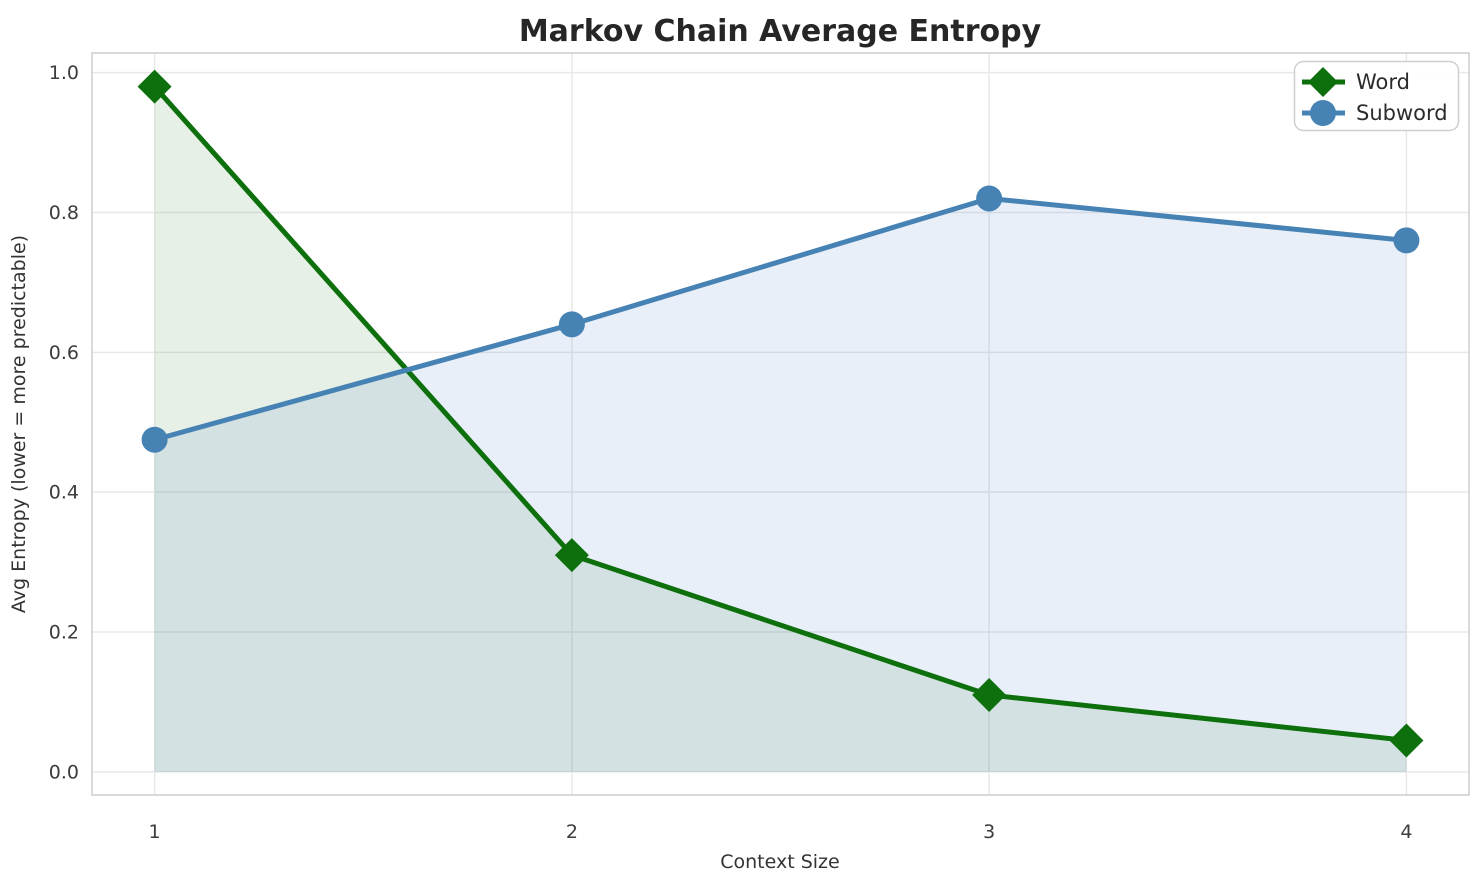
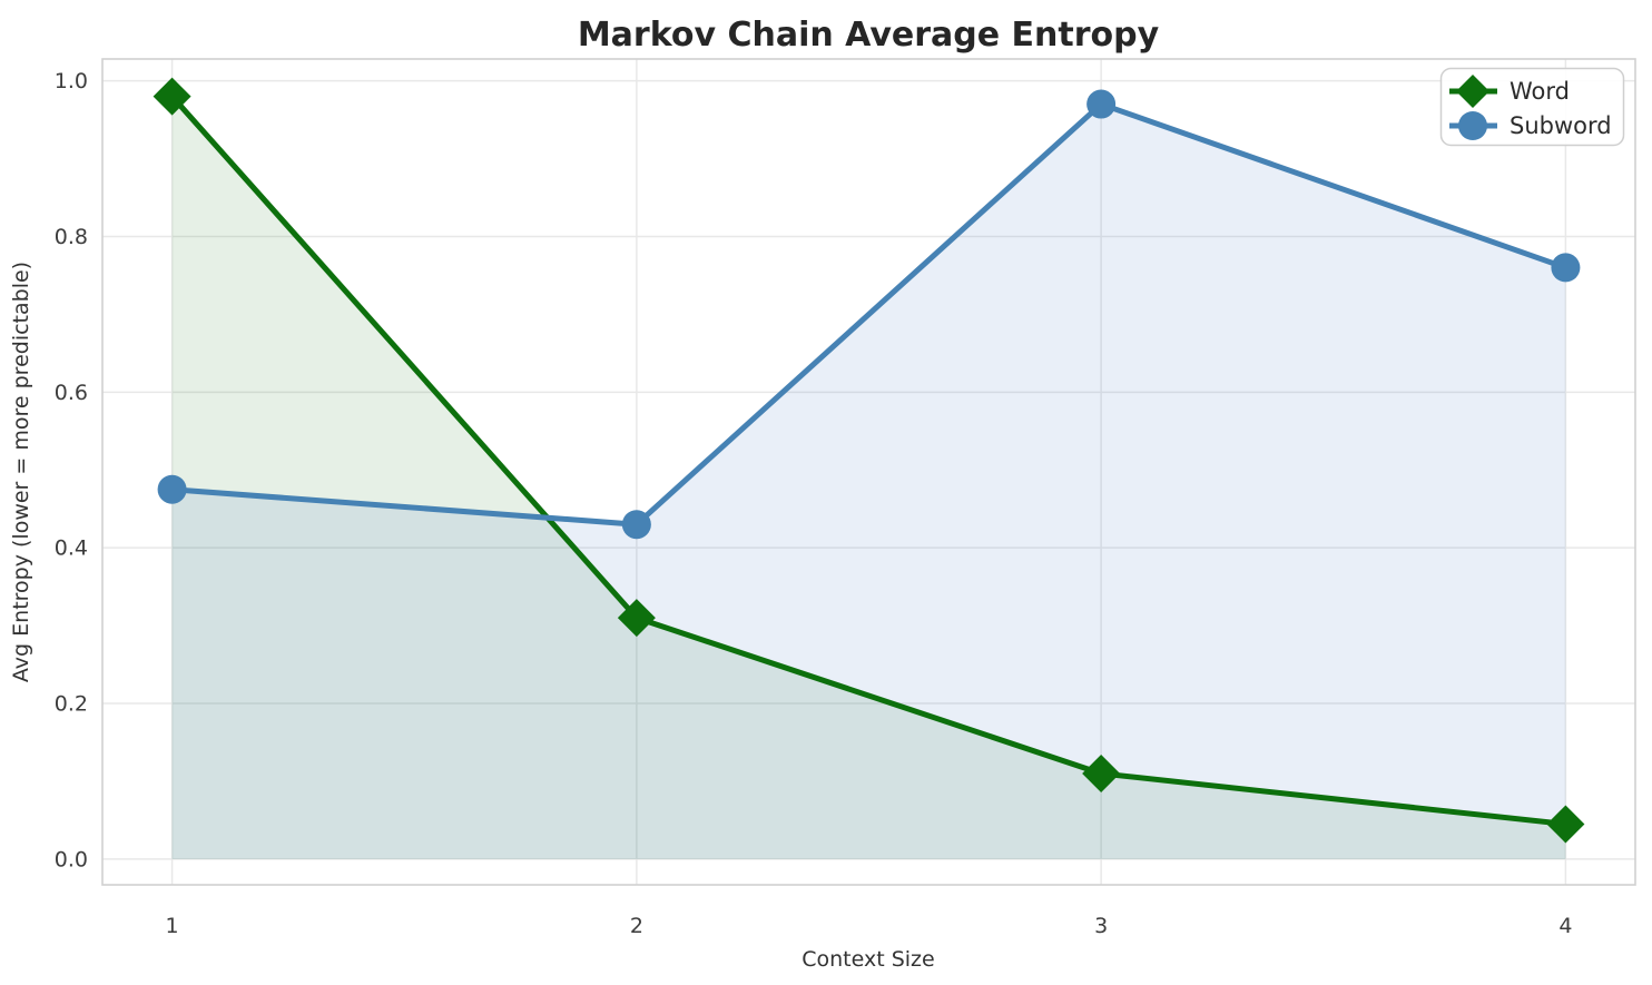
Subword/2: 0.64 -> 0.43
Subword/3: 0.82 -> 0.97
